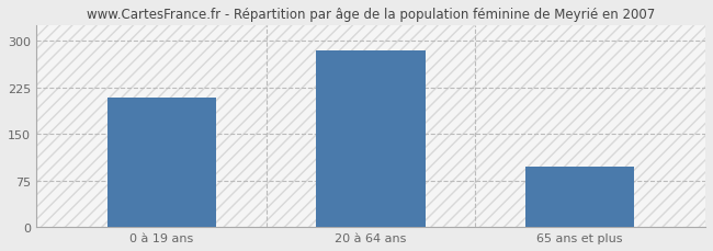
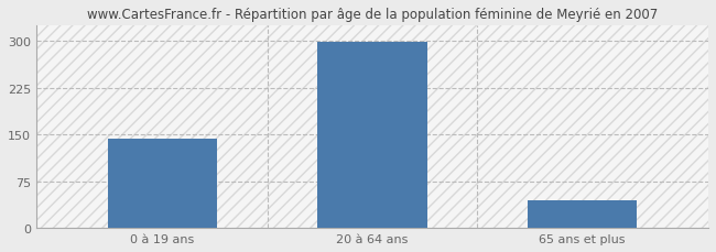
0 à 19 ans: 208 -> 143
20 à 64 ans: 284 -> 298
65 ans et plus: 98 -> 45
